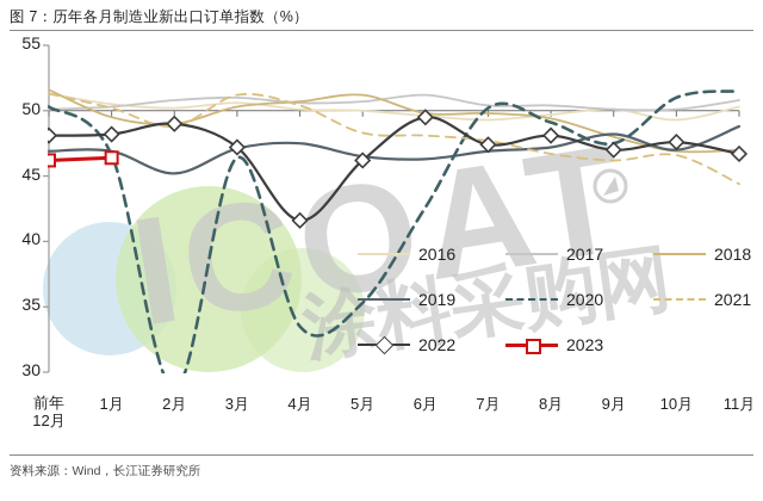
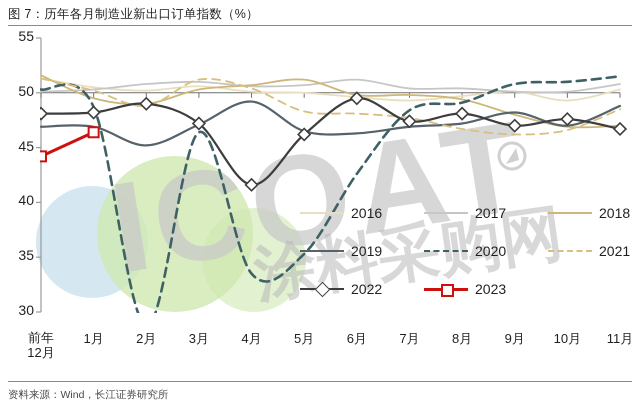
2023/前年 12月: 46.2 -> 44.2
2020/1月: 46.6 -> 48.7
2019/4月: 47.5 -> 49.2
2020/7月: 50.2 -> 48.4
2020/9月: 47.5 -> 50.8
2021/11月: 44.4 -> 48.5
